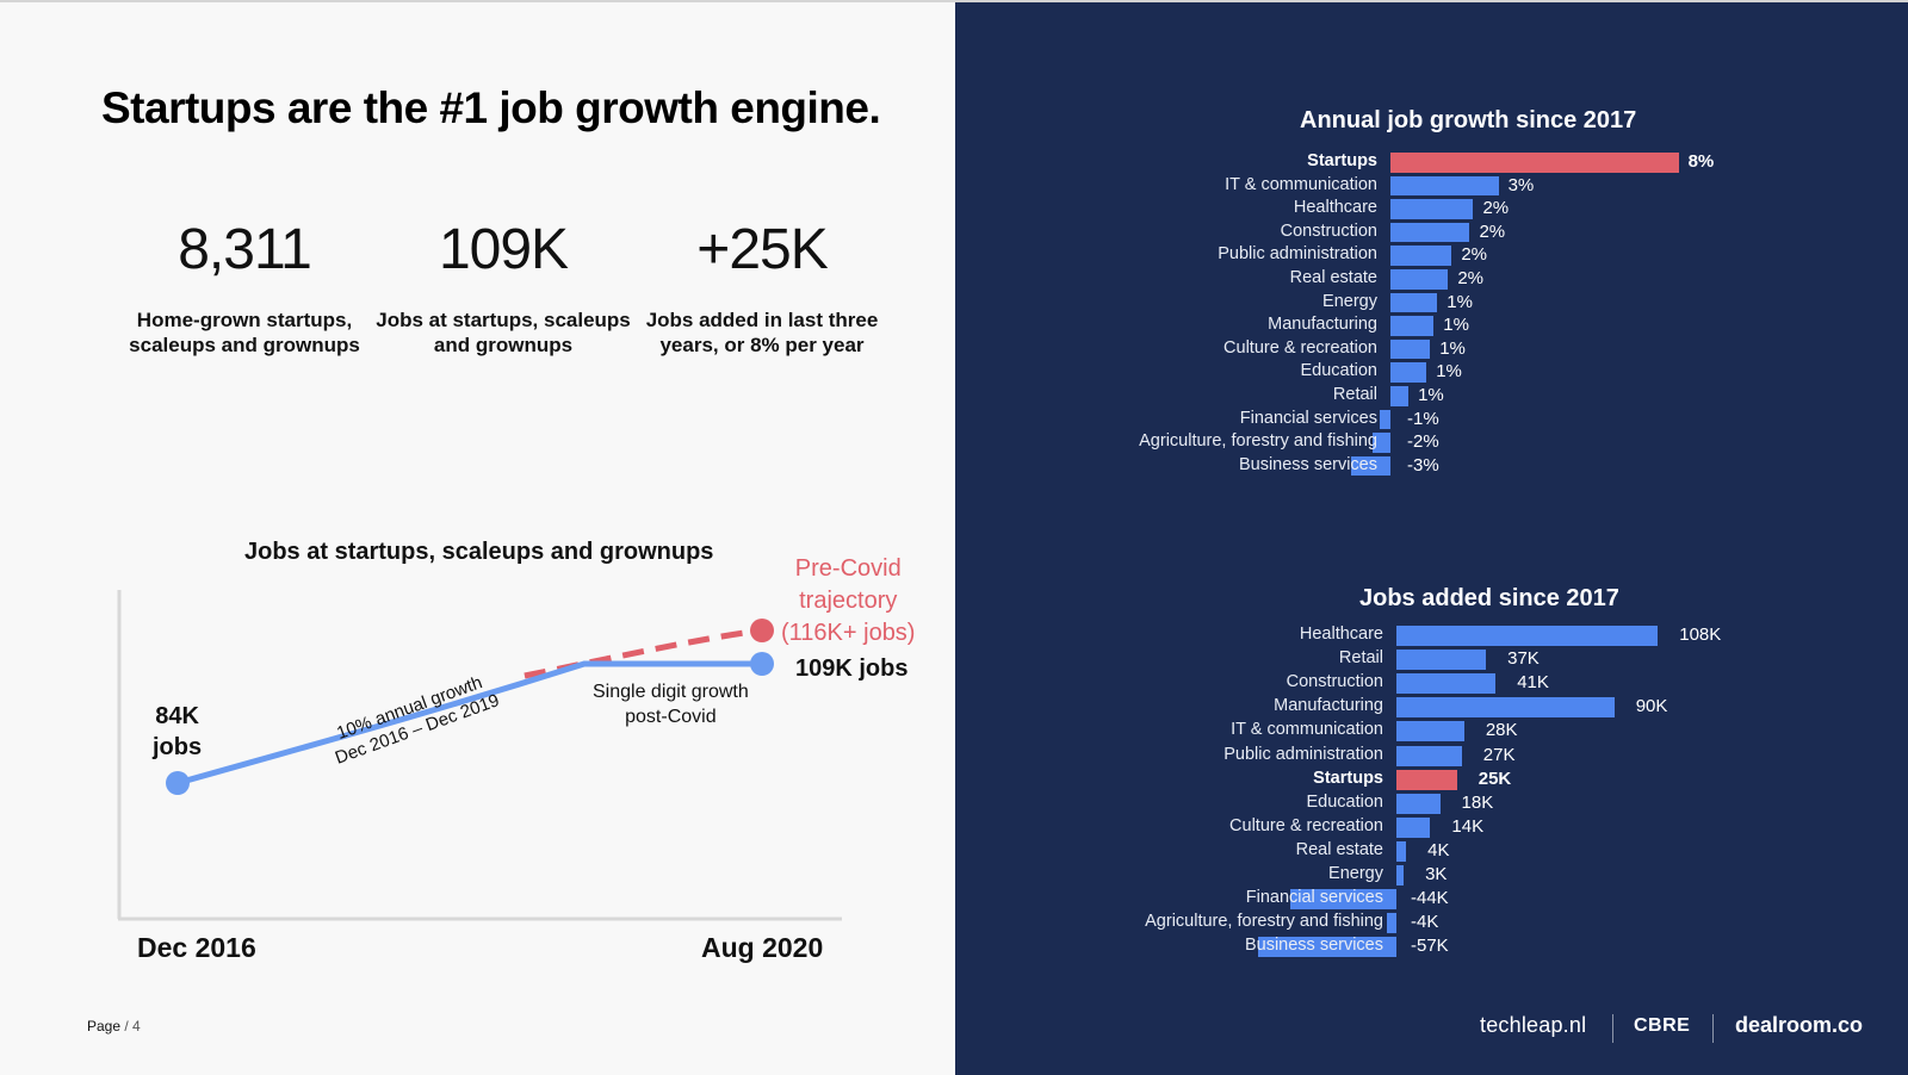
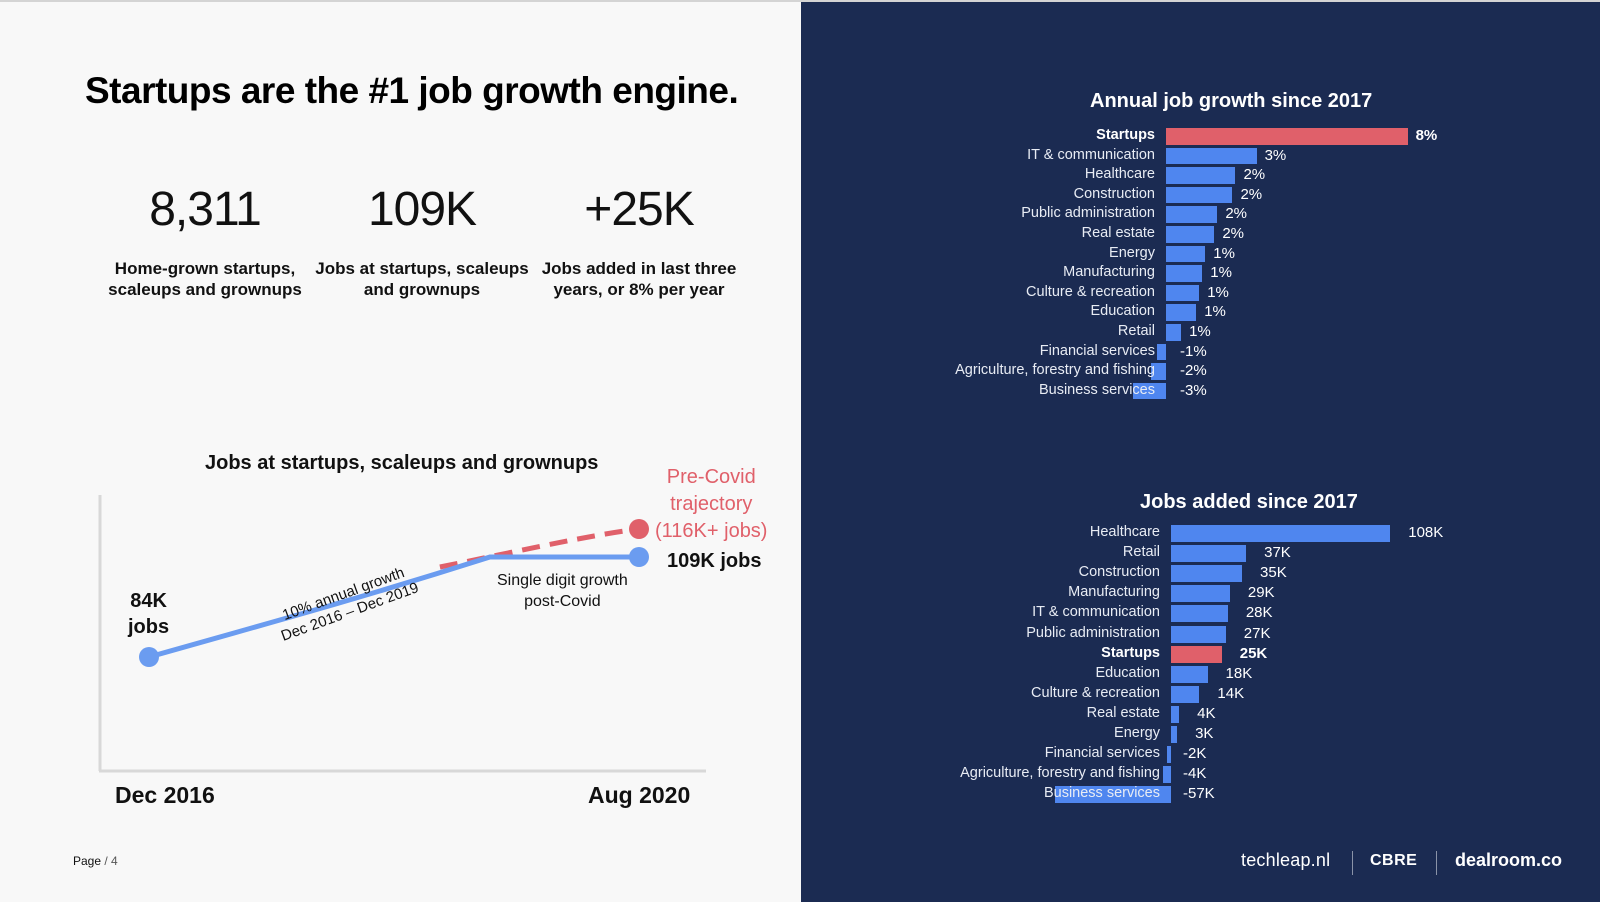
Jobs added since 2017/Construction: 41K -> 35K
Jobs added since 2017/Manufacturing: 90K -> 29K
Jobs added since 2017/Financial services: -44K -> -2K
